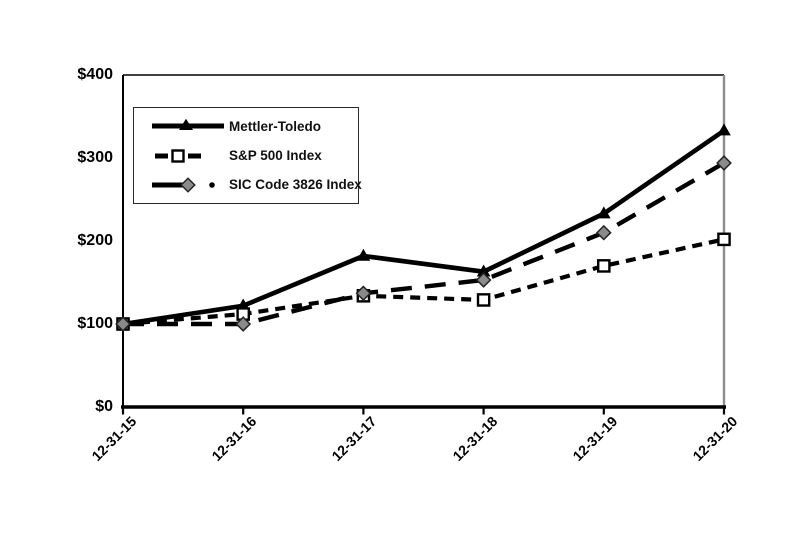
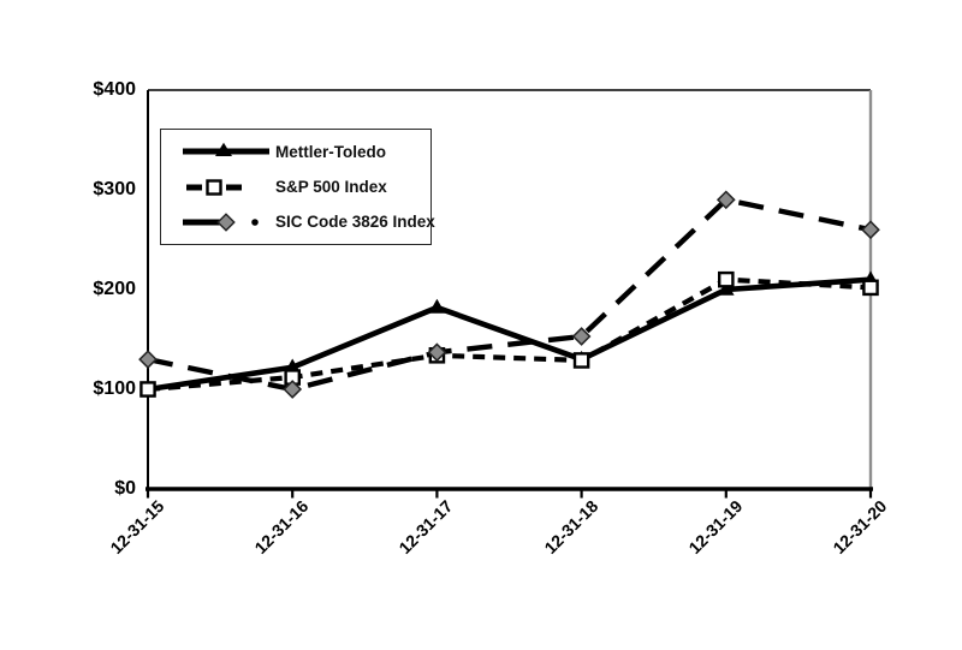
SIC Code 3826 Index/12-31-15: $100 -> $130
Mettler-Toledo/12-31-18: $160 -> $130
Mettler-Toledo/12-31-19: $230 -> $200
S&P 500 Index/12-31-19: $170 -> $210
SIC Code 3826 Index/12-31-19: $210 -> $290
Mettler-Toledo/12-31-20: $330 -> $210
SIC Code 3826 Index/12-31-20: $290 -> $260
